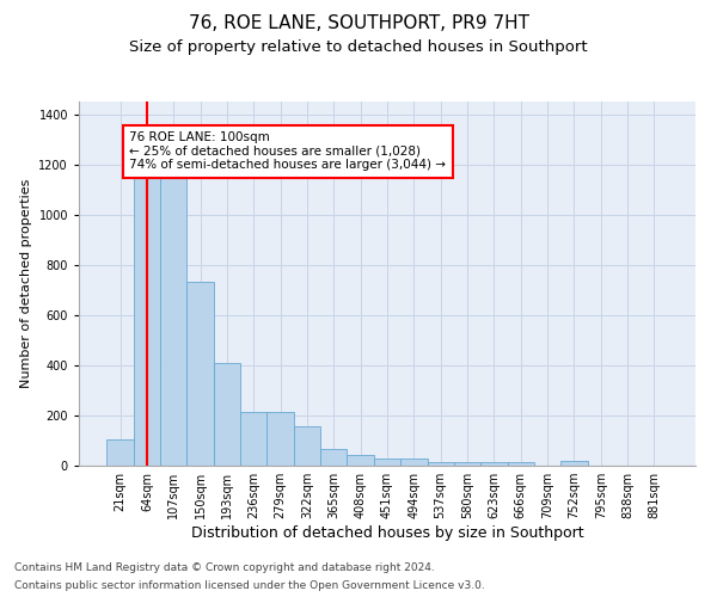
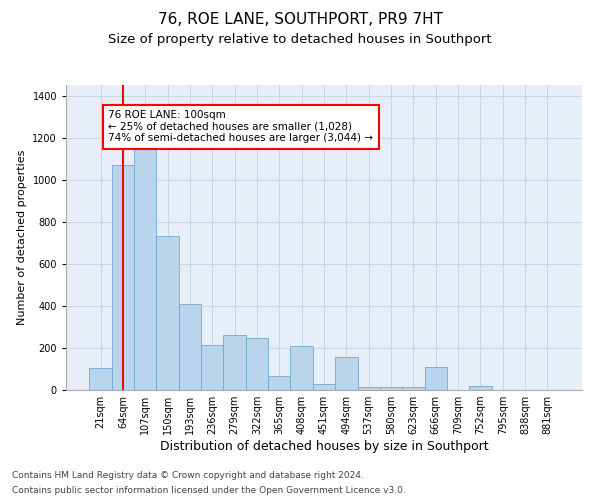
64sqm: 1150 -> 1070
279sqm: 215 -> 260
322sqm: 155 -> 245
408sqm: 45 -> 210
494sqm: 28 -> 155
666sqm: 15 -> 110
